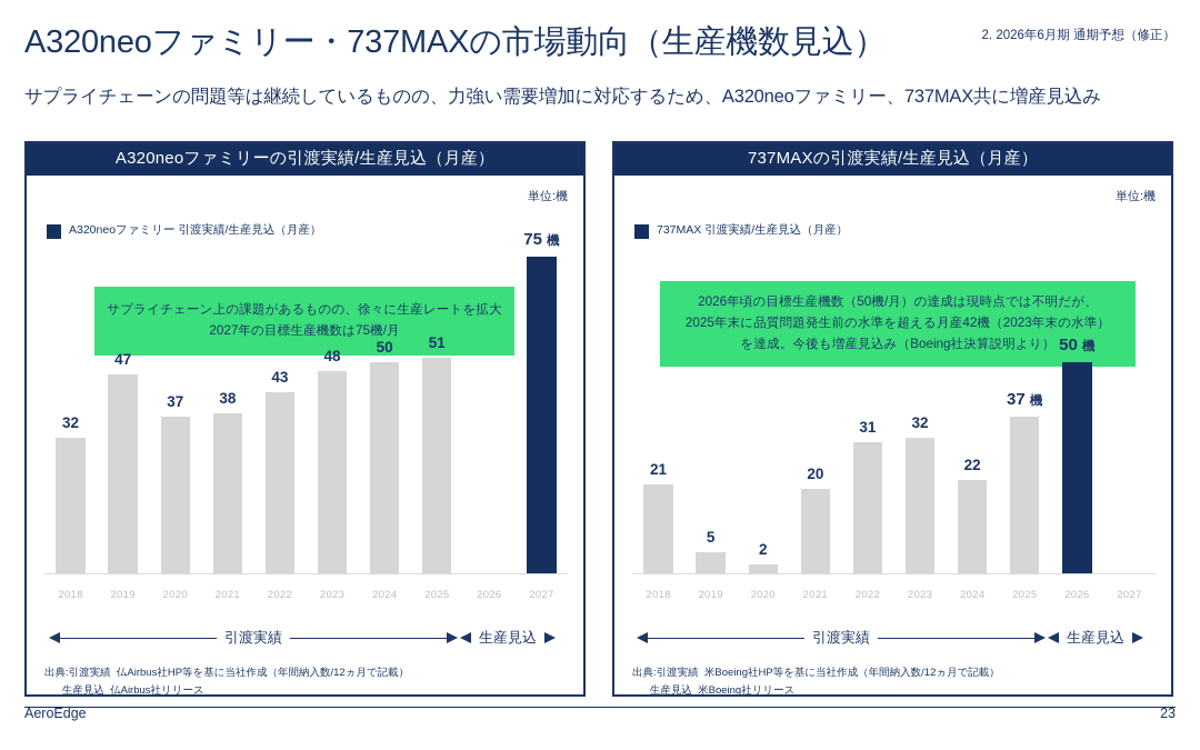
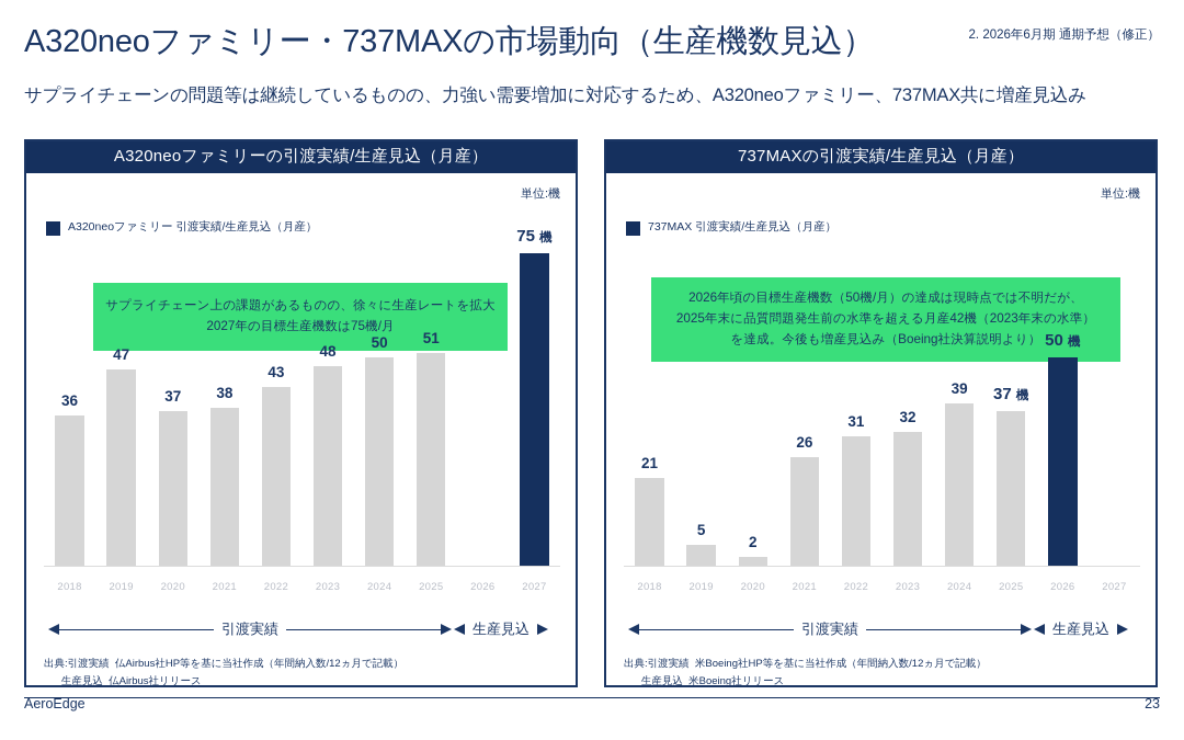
A320neoファミリーの引渡実績/生産見込（月産）/2018: 32 -> 36
737MAXの引渡実績/生産見込（月産）/2021: 20 -> 26
737MAXの引渡実績/生産見込（月産）/2024: 22 -> 39
